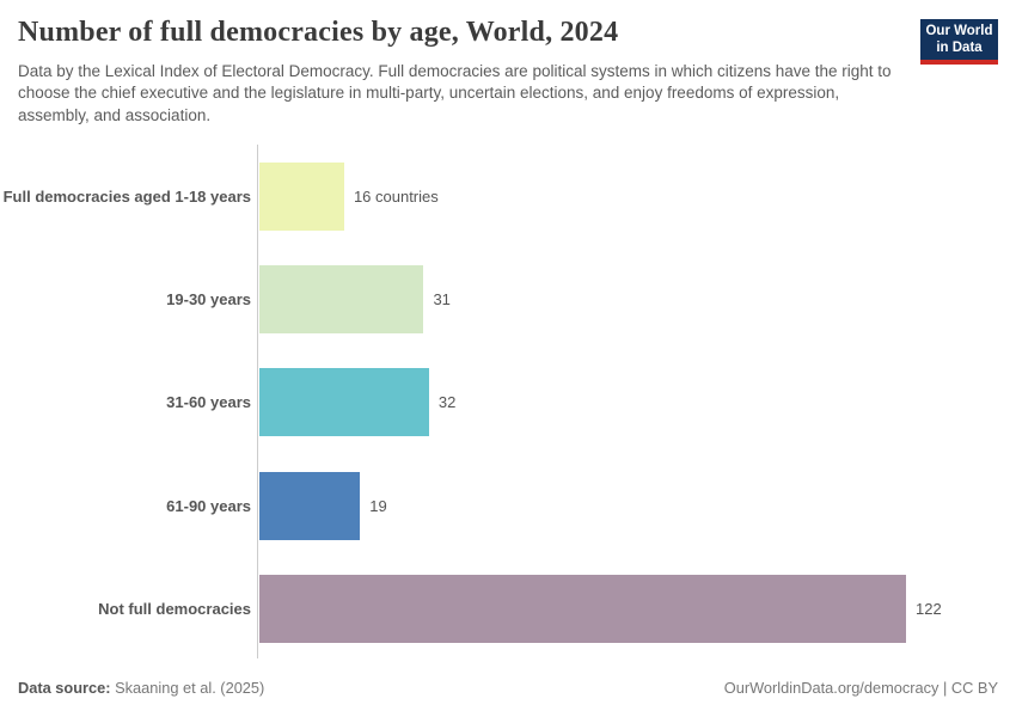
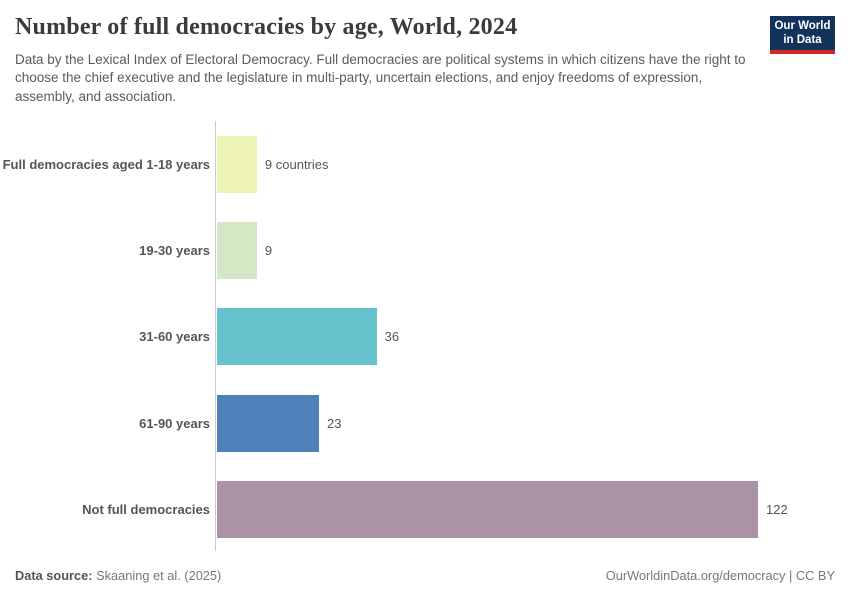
Full democracies aged 1-18 years: 16 -> 9
19-30 years: 31 -> 9
31-60 years: 32 -> 36
61-90 years: 19 -> 23
